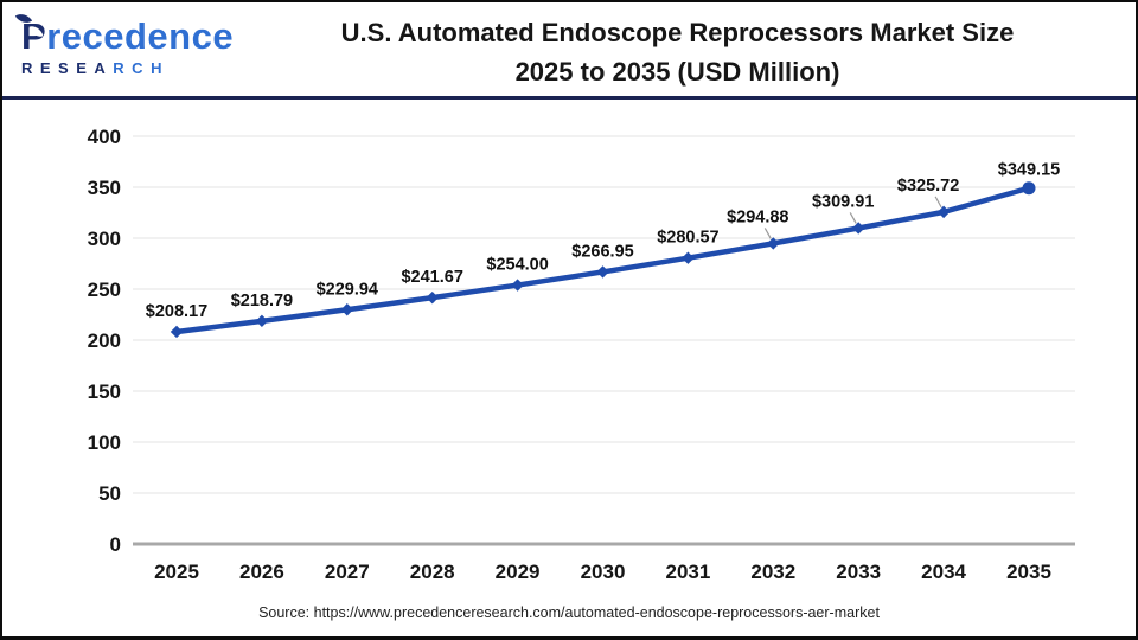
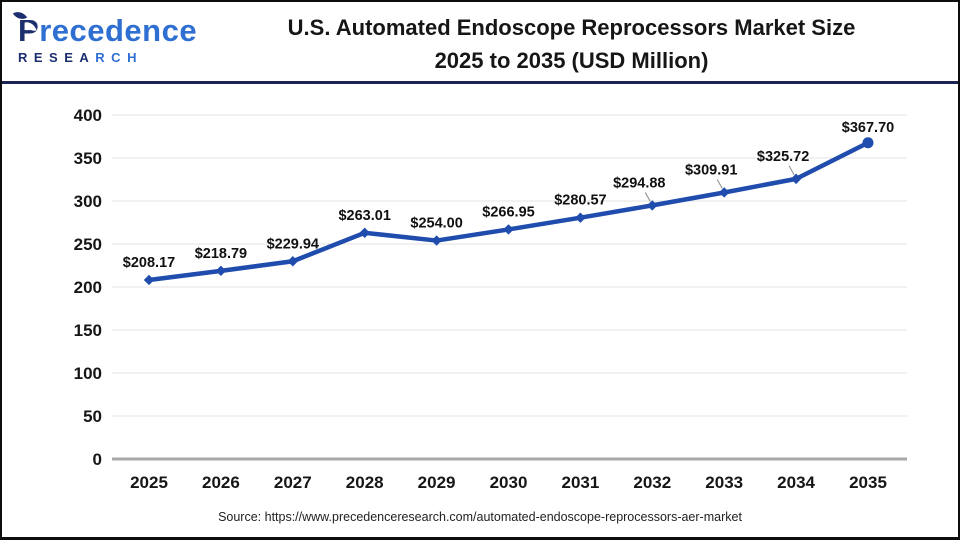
2028: $241.67 -> $263.01
2035: $349.15 -> $367.70
